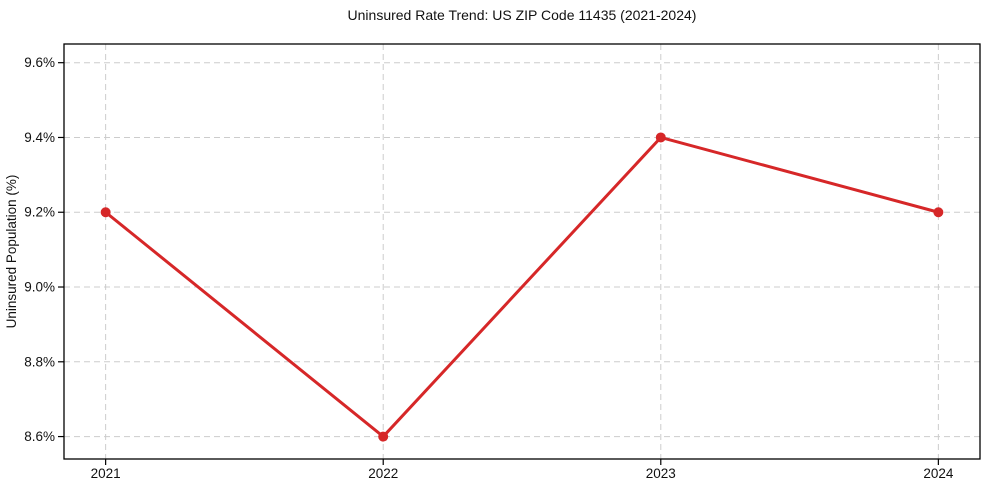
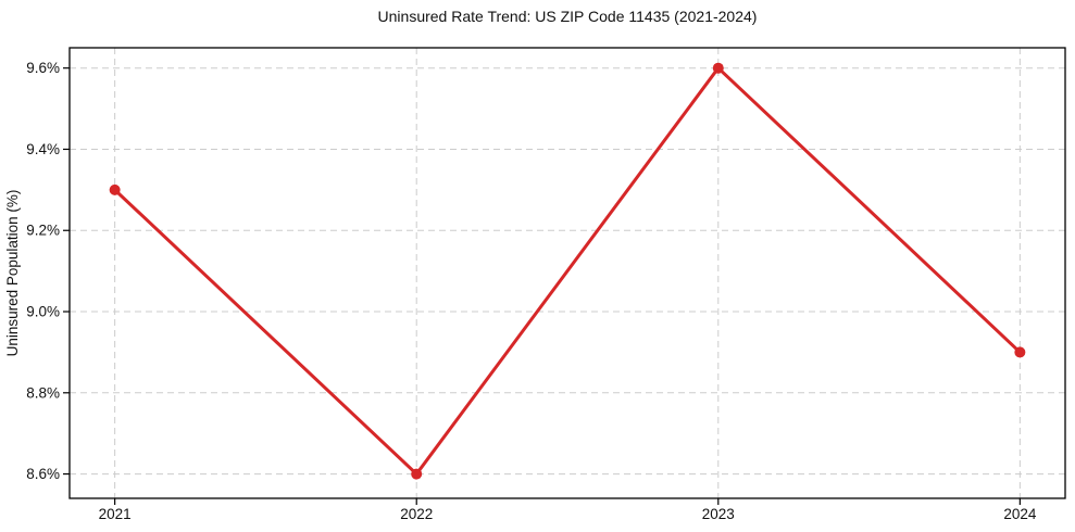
2021: 9.2% -> 9.3%
2023: 9.4% -> 9.6%
2024: 9.2% -> 8.9%
